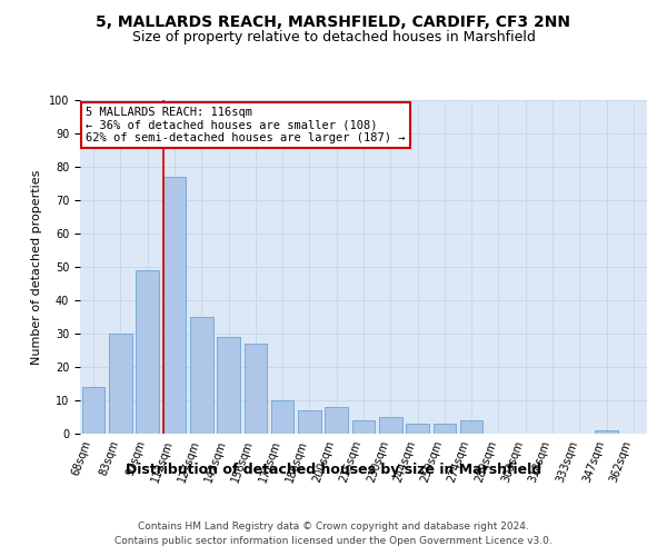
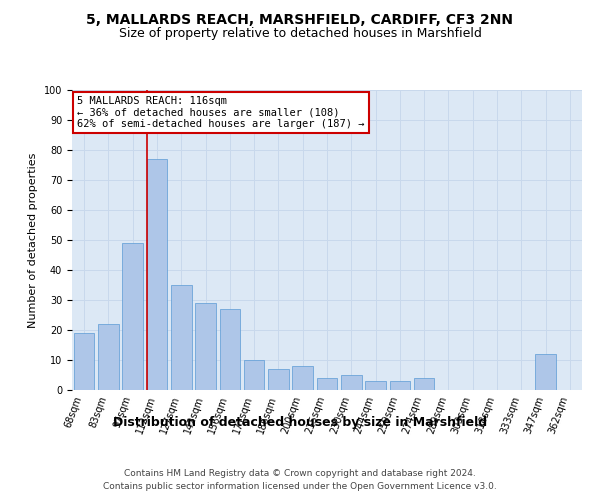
68sqm: 14 -> 19
83sqm: 30 -> 22
347sqm: 1 -> 12
